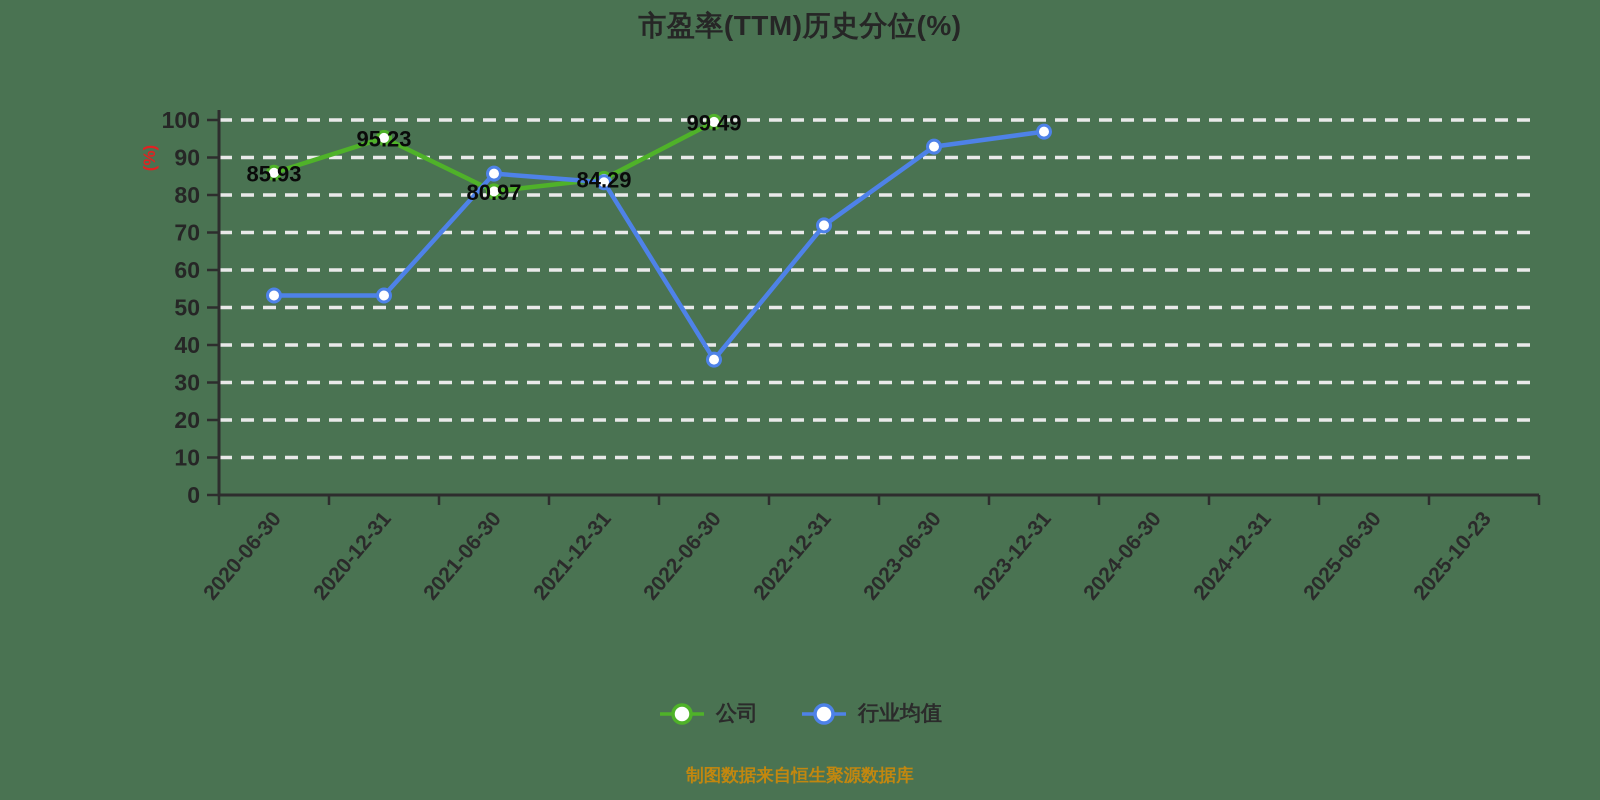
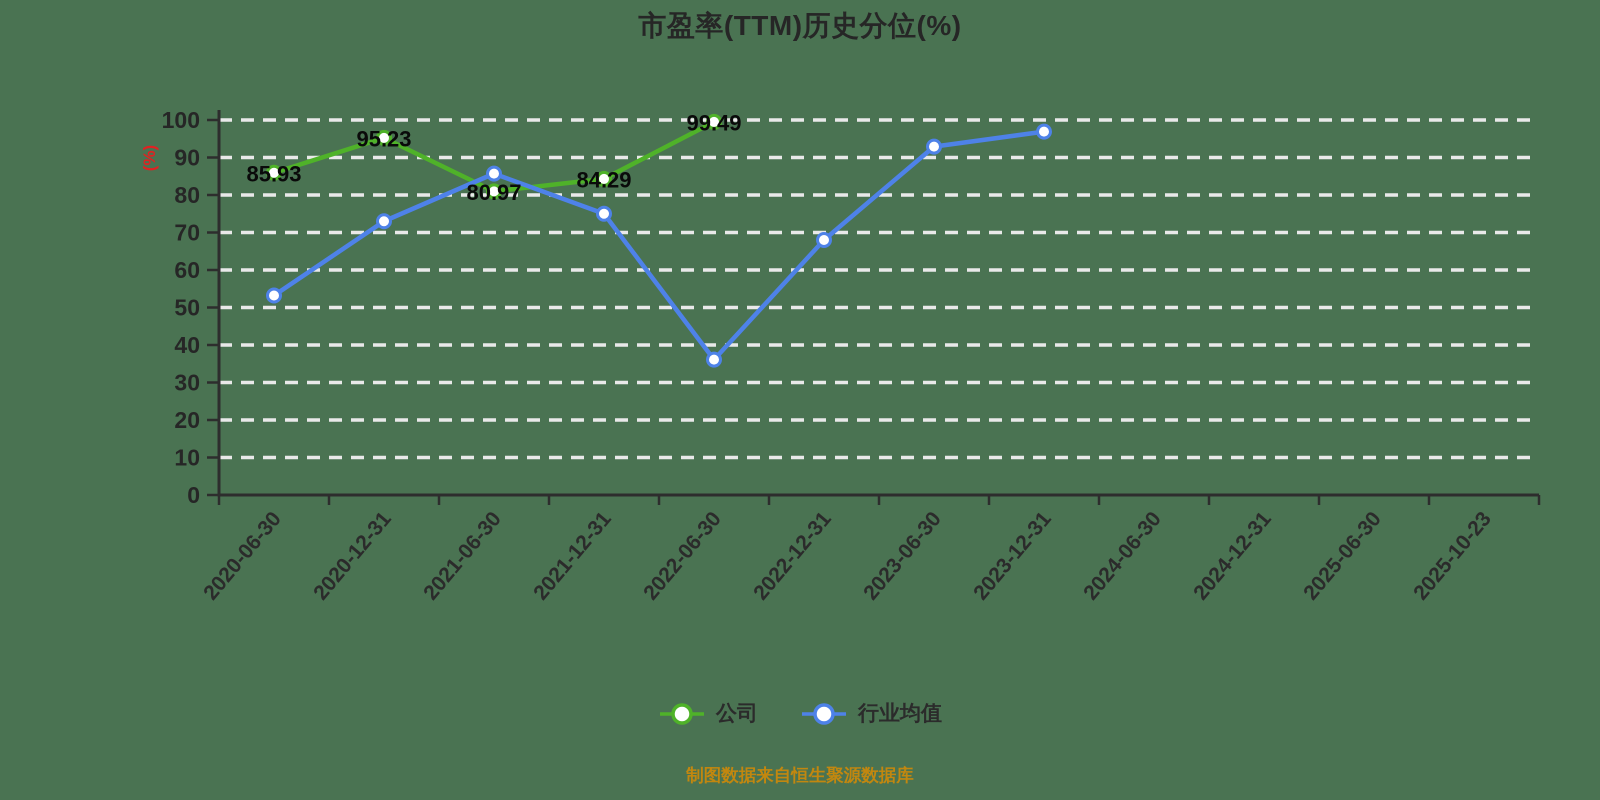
行业均值/2020-12-31: 53 -> 73
行业均值/2021-12-31: 83 -> 75
行业均值/2022-12-31: 72 -> 68
